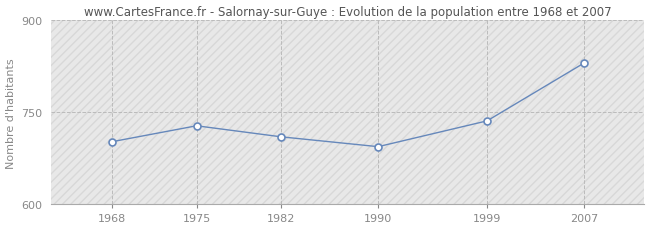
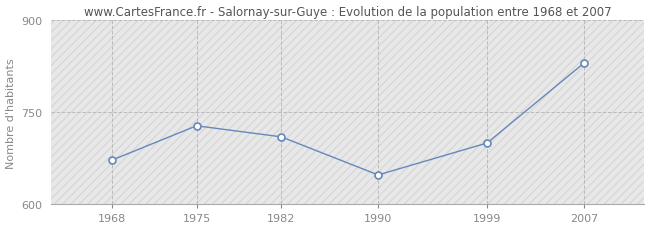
1968: 702 -> 672
1990: 694 -> 648
1999: 736 -> 700
